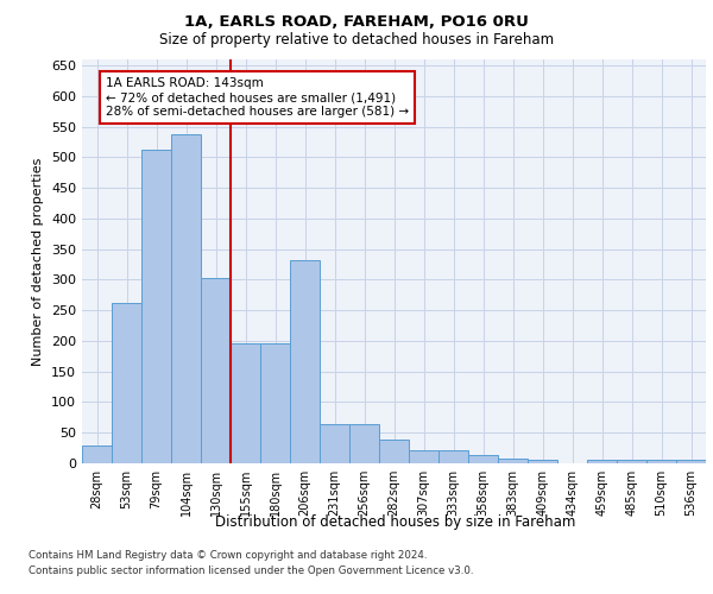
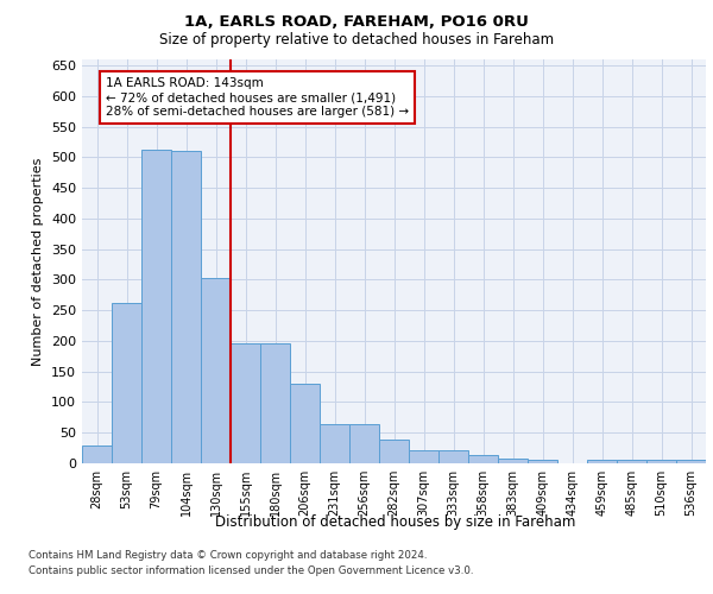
104sqm: 538 -> 510
206sqm: 332 -> 130
